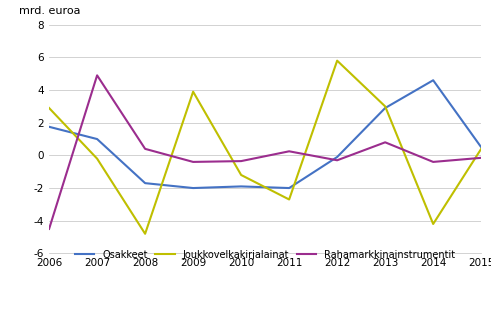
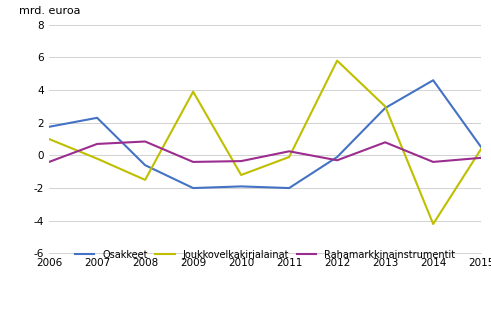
Joukkovelkakirjalainat/2006: 2.9 -> 1.0
Rahamarkkinainstrumentit/2006: -4.5 -> -0.4
Osakkeet/2007: 1.0 -> 2.3
Rahamarkkinainstrumentit/2007: 4.9 -> 0.7
Osakkeet/2008: -1.7 -> -0.6
Joukkovelkakirjalainat/2008: -4.8 -> -1.5
Rahamarkkinainstrumentit/2008: 0.4 -> 0.8
Joukkovelkakirjalainat/2011: -2.7 -> -0.1
